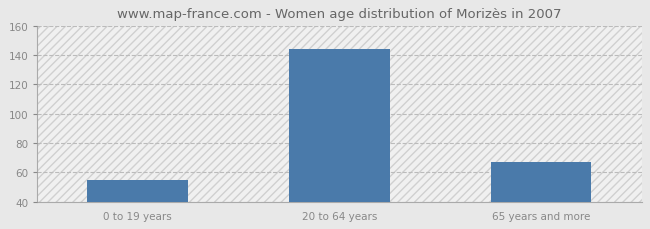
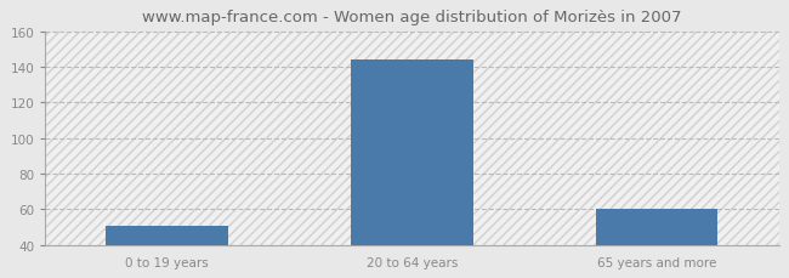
0 to 19 years: 55 -> 51
65 years and more: 67 -> 60
